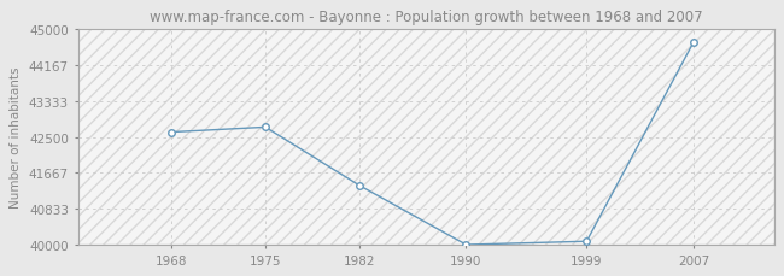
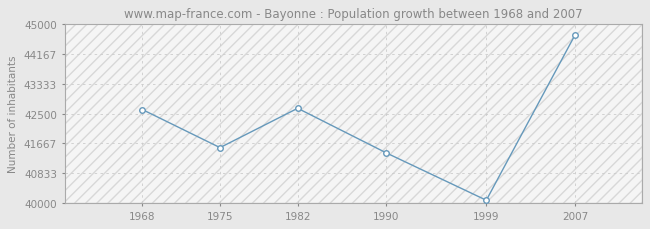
1975: 42730 -> 41550
1982: 41380 -> 42650
1990: 40000 -> 41400
